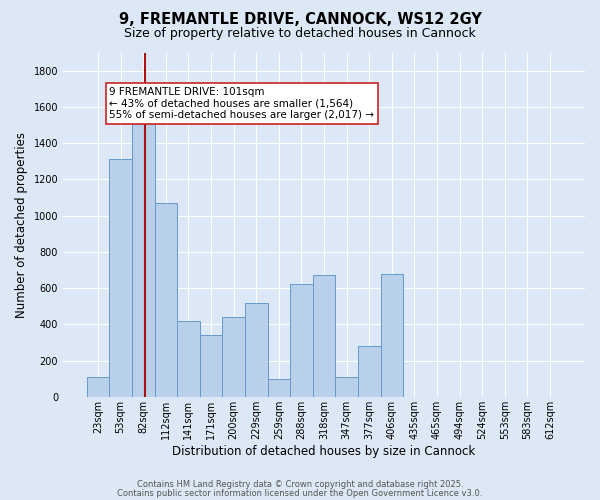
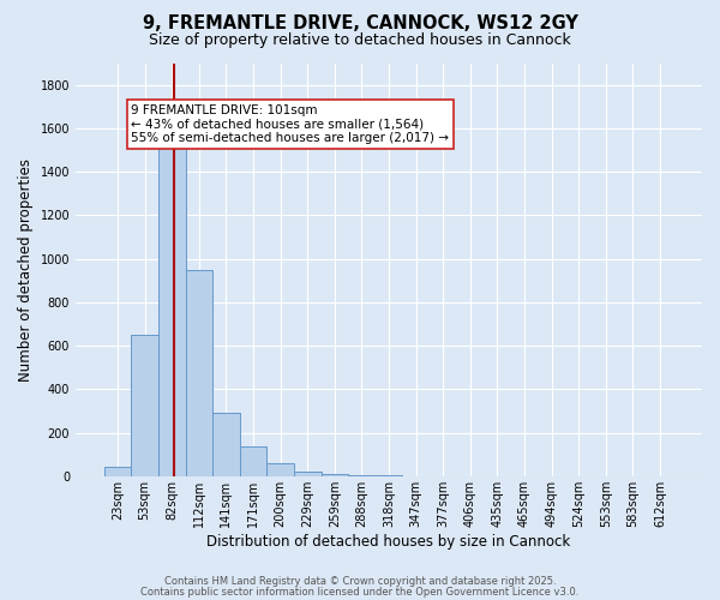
23sqm: 110 -> 40
53sqm: 1310 -> 650
112sqm: 1070 -> 950
141sqm: 420 -> 290
171sqm: 340 -> 140
200sqm: 440 -> 60
229sqm: 520 -> 20
259sqm: 100 -> 10
288sqm: 620 -> 0
318sqm: 670 -> 0
347sqm: 110 -> 0
377sqm: 280 -> 0
406sqm: 680 -> 0
